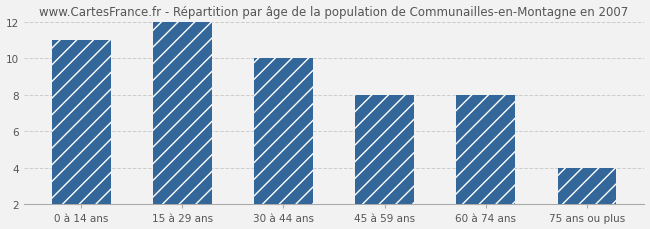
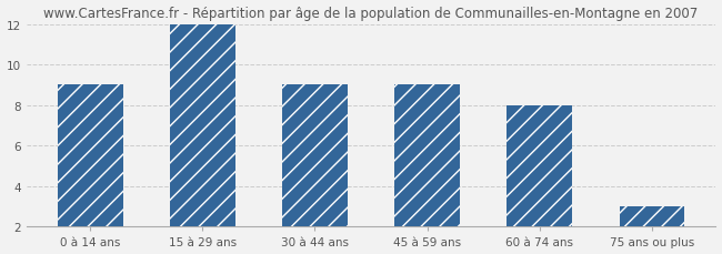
0 à 14 ans: 11 -> 9
30 à 44 ans: 10 -> 9
45 à 59 ans: 8 -> 9
75 ans ou plus: 4 -> 3
